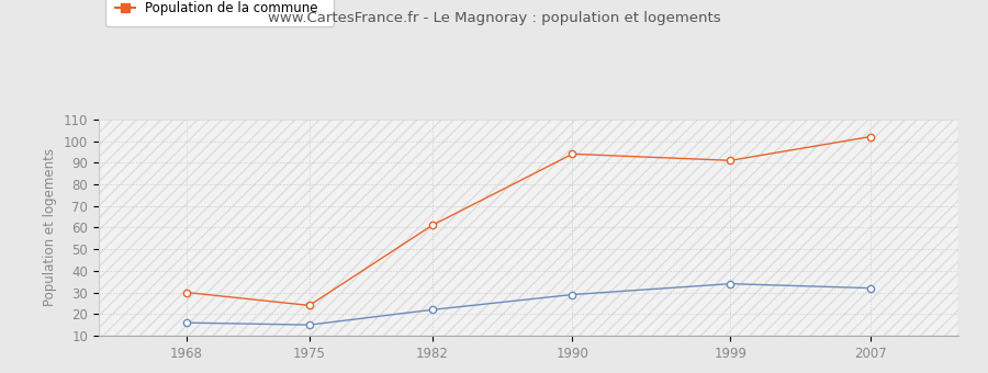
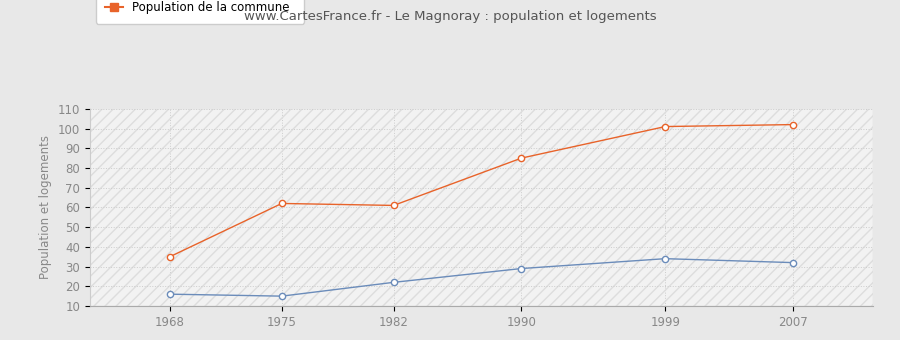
Population de la commune/1968: 30 -> 35
Population de la commune/1975: 24 -> 62
Population de la commune/1990: 94 -> 85
Population de la commune/1999: 91 -> 101
